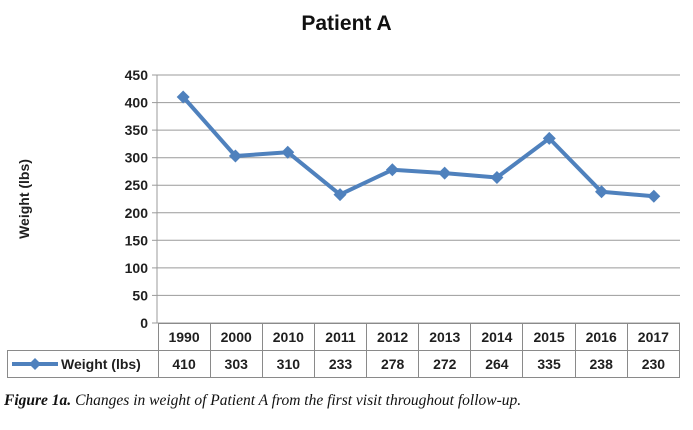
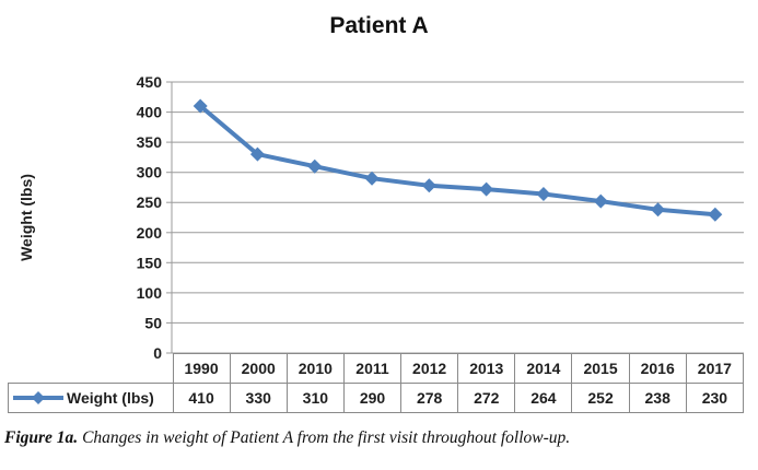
2000: 303 -> 330
2011: 233 -> 290
2015: 335 -> 252
